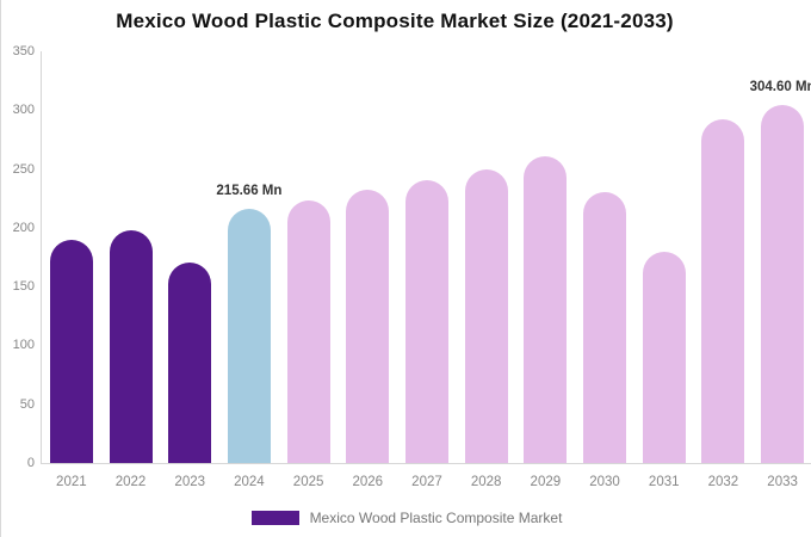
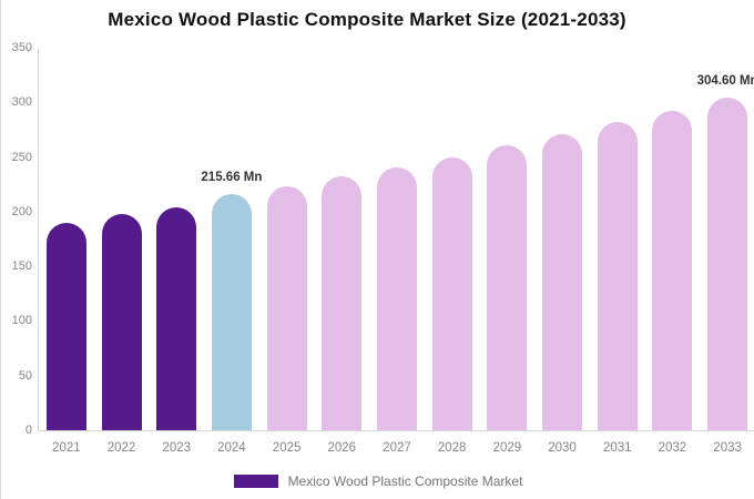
2023: 170 -> 200
2030: 230 -> 270
2031: 180 -> 280
